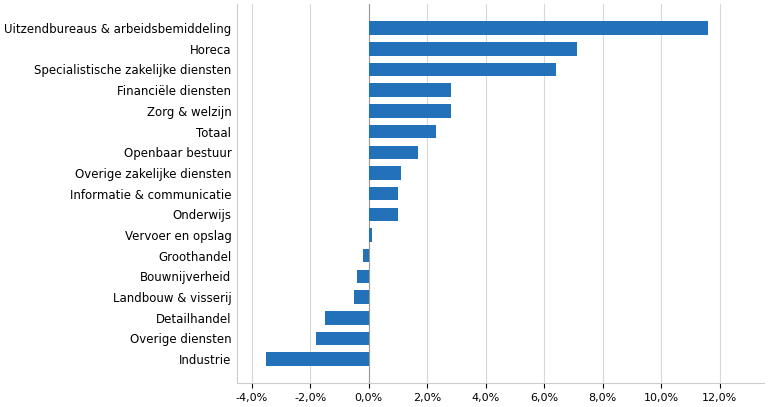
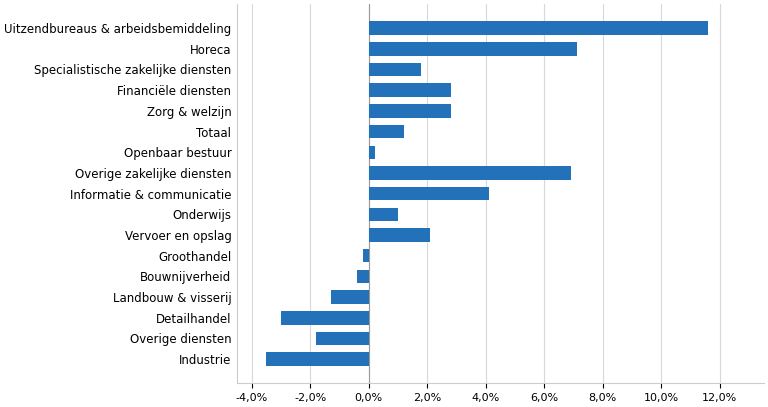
Specialistische zakelijke diensten: 6,4% -> 1,8%
Totaal: 2,3% -> 1,2%
Openbaar bestuur: 1,7% -> 0,2%
Overige zakelijke diensten: 1,1% -> 6,9%
Informatie & communicatie: 1,0% -> 4,1%
Vervoer en opslag: 0,1% -> 2,1%
Landbouw & visserij: -0,5% -> -1,3%
Detailhandel: -1,5% -> -3,0%
